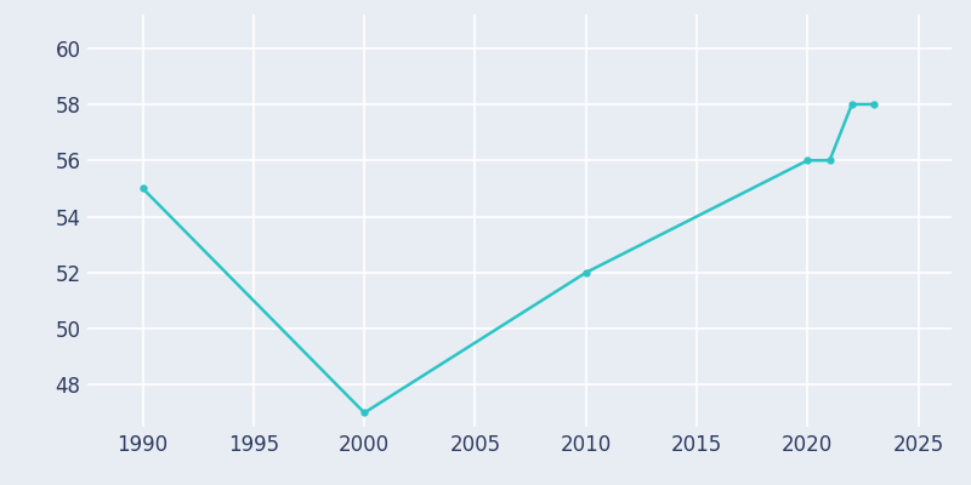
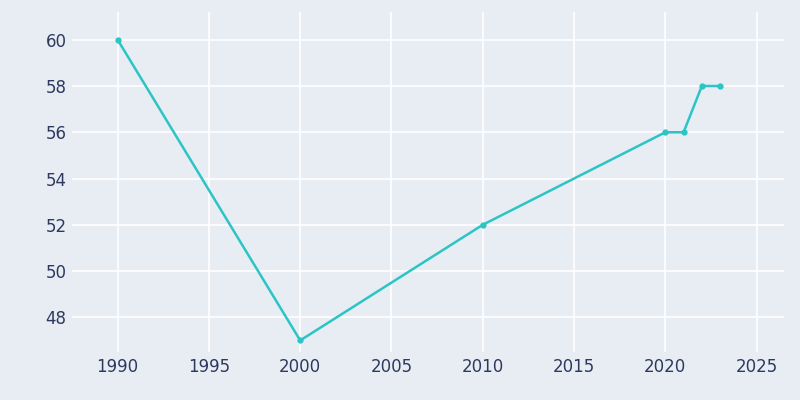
1990: 55 -> 60
